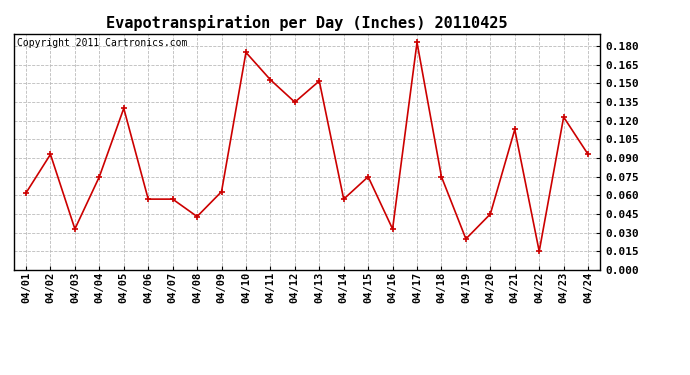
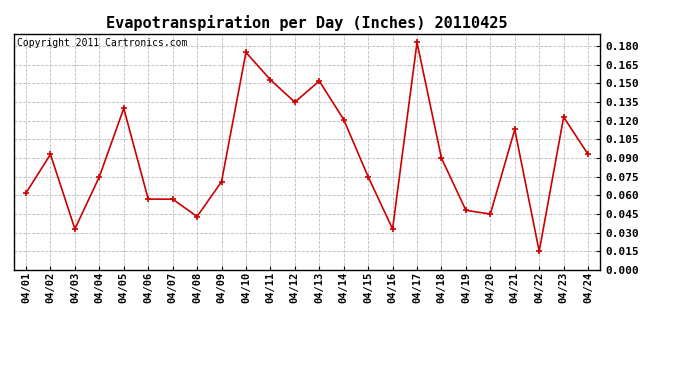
04/09: 0.063 -> 0.071
04/14: 0.057 -> 0.121
04/18: 0.075 -> 0.090
04/19: 0.025 -> 0.048
